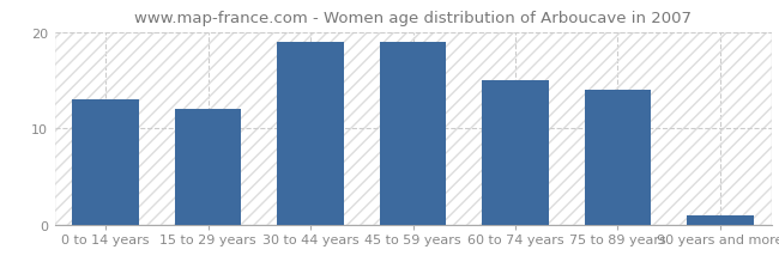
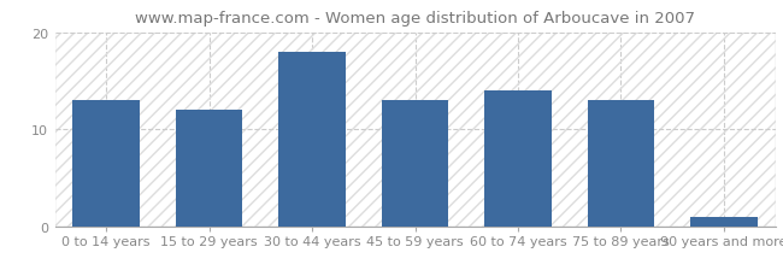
30 to 44 years: 19 -> 18
45 to 59 years: 19 -> 13
60 to 74 years: 15 -> 14
75 to 89 years: 14 -> 13
